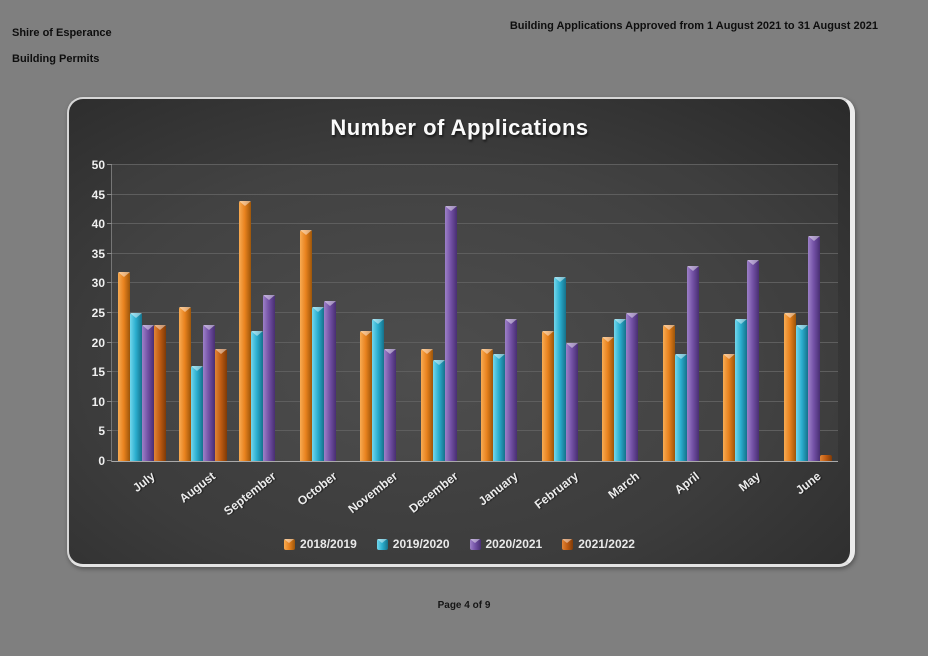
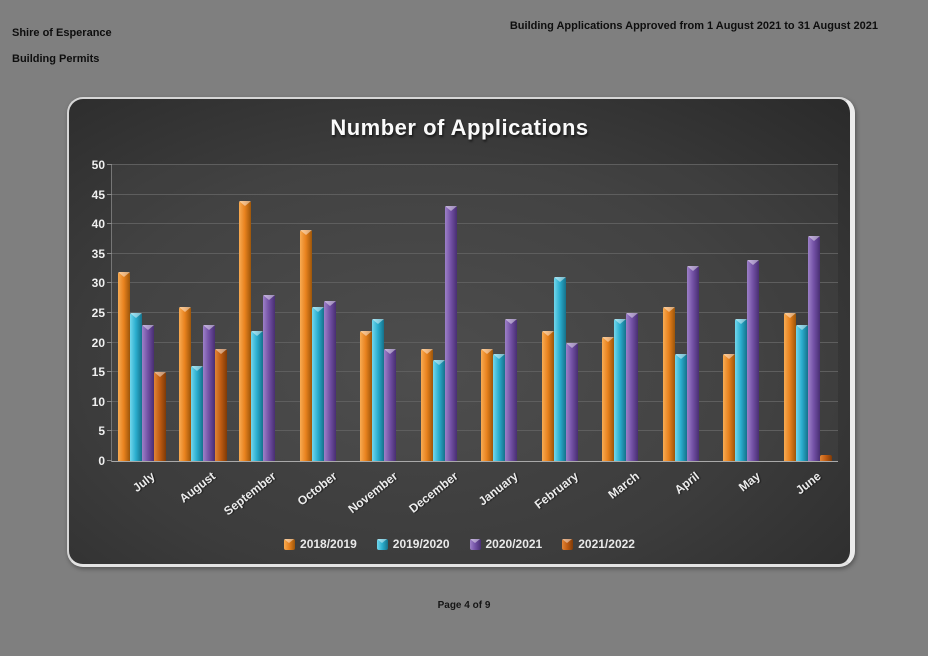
2021/2022/July: 23 -> 15
2018/2019/April: 23 -> 26
